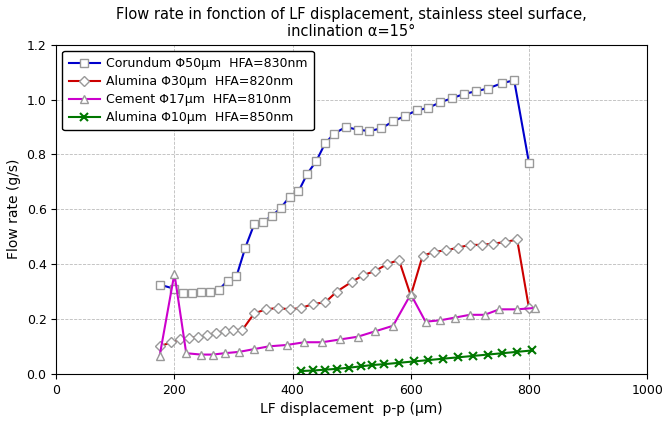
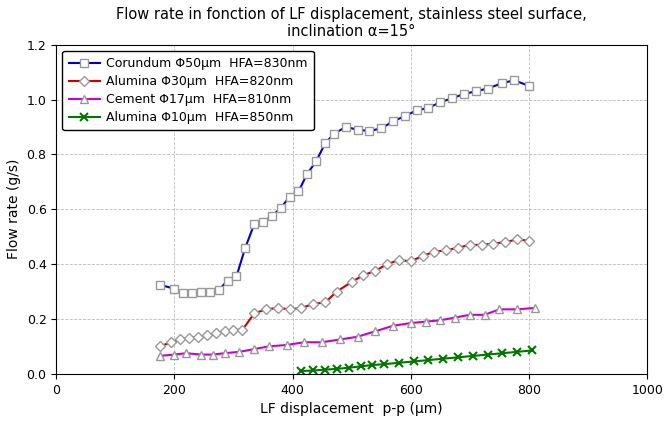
Cement Φ17μm HFA=810nm/200: 0.365 -> 0.070
Alumina Φ30μm HFA=820nm/600: 0.285 -> 0.410
Cement Φ17μm HFA=810nm/600: 0.290 -> 0.185
Corundum Φ50μm HFA=830nm/800: 0.770 -> 1.050
Alumina Φ30μm HFA=820nm/800: 0.240 -> 0.485
